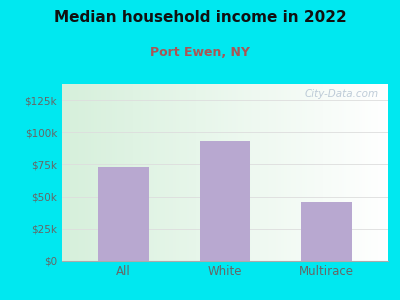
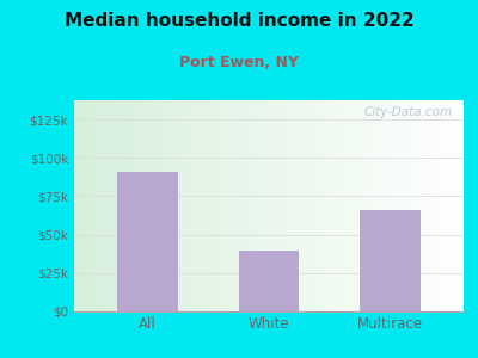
All: $73k -> $91k
White: $93k -> $40k
Multirace: $46k -> $66k
